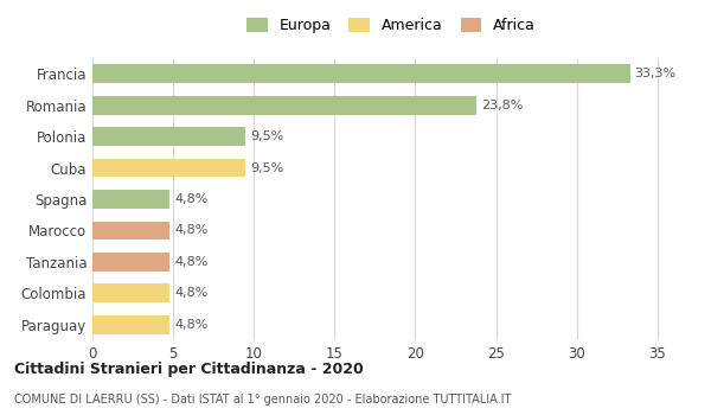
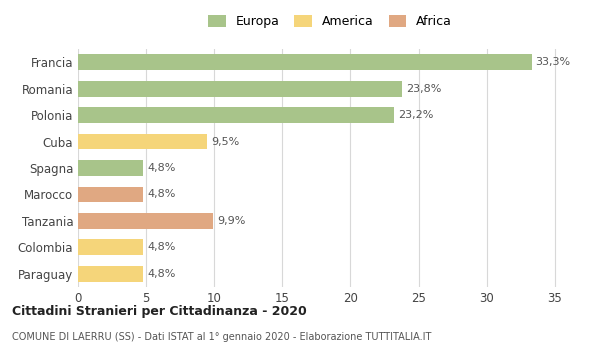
Polonia: 9,5% -> 23,2%
Tanzania: 4,8% -> 9,9%
